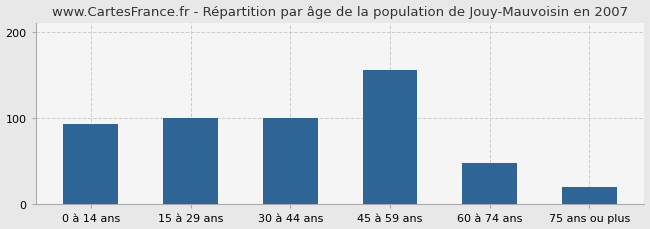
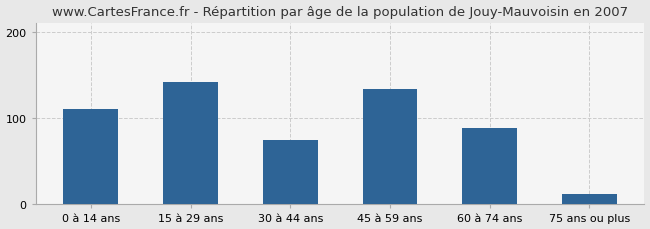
0 à 14 ans: 93 -> 110
15 à 29 ans: 100 -> 142
30 à 44 ans: 100 -> 74
45 à 59 ans: 155 -> 134
60 à 74 ans: 48 -> 88
75 ans ou plus: 20 -> 12
